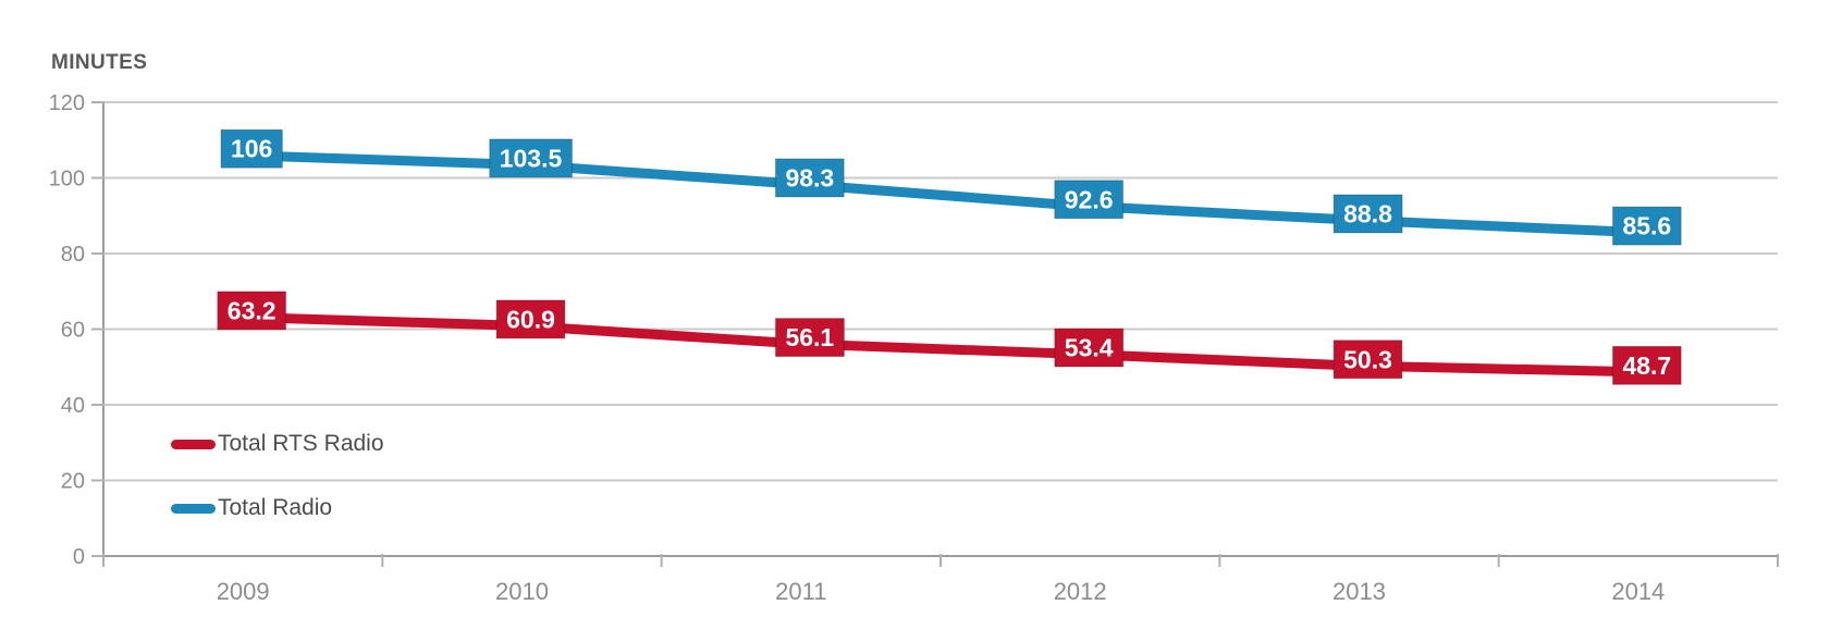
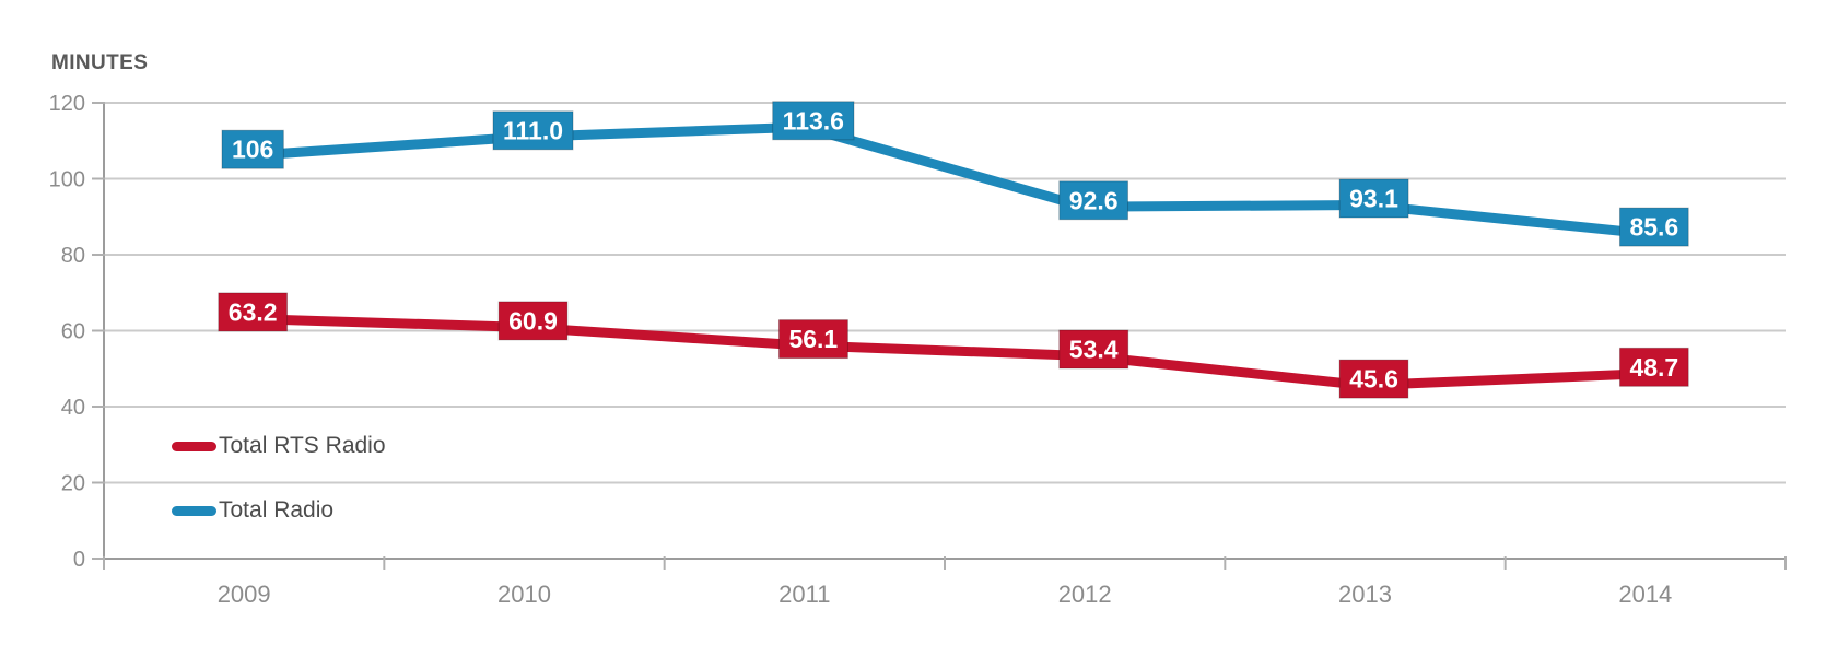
Total Radio/2010: 103.5 -> 111.0
Total Radio/2011: 98.3 -> 113.6
Total RTS Radio/2013: 50.3 -> 45.6
Total Radio/2013: 88.8 -> 93.1
